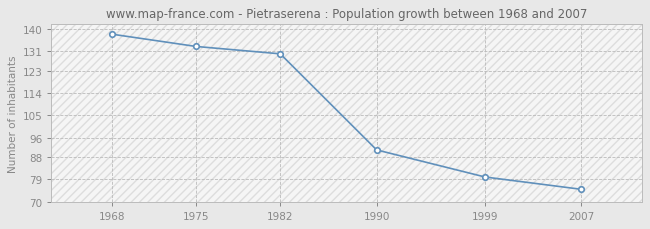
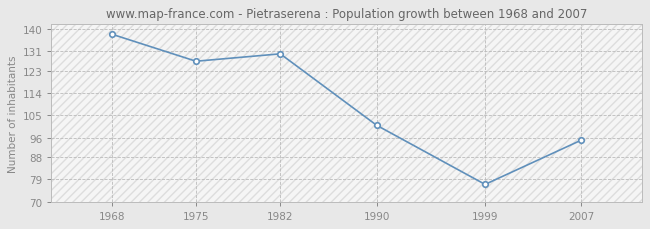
1975: 133 -> 127
1990: 91 -> 101
1999: 80 -> 77
2007: 75 -> 95
